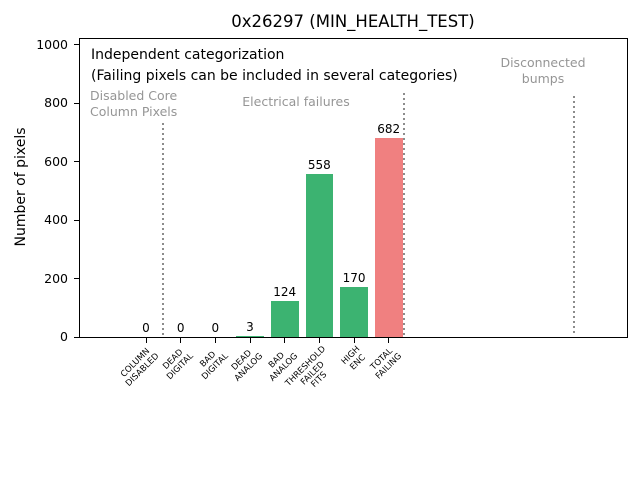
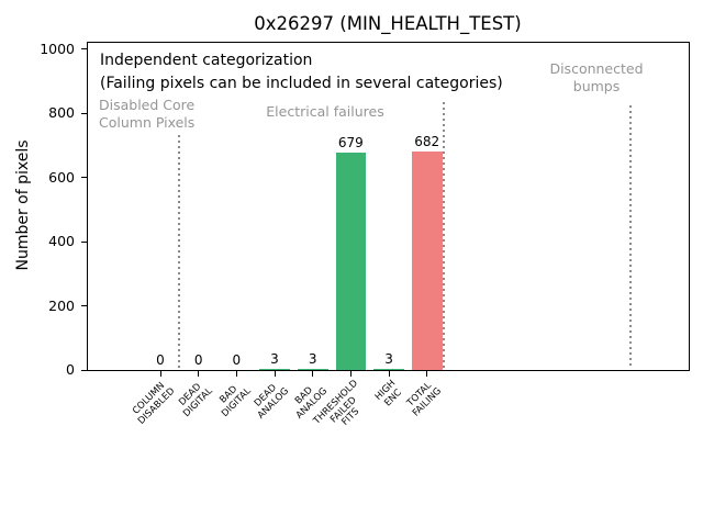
BAD ANALOG: 124 -> 3
THRESHOLD FAILED FITS: 558 -> 679
HIGH ENC: 170 -> 3
